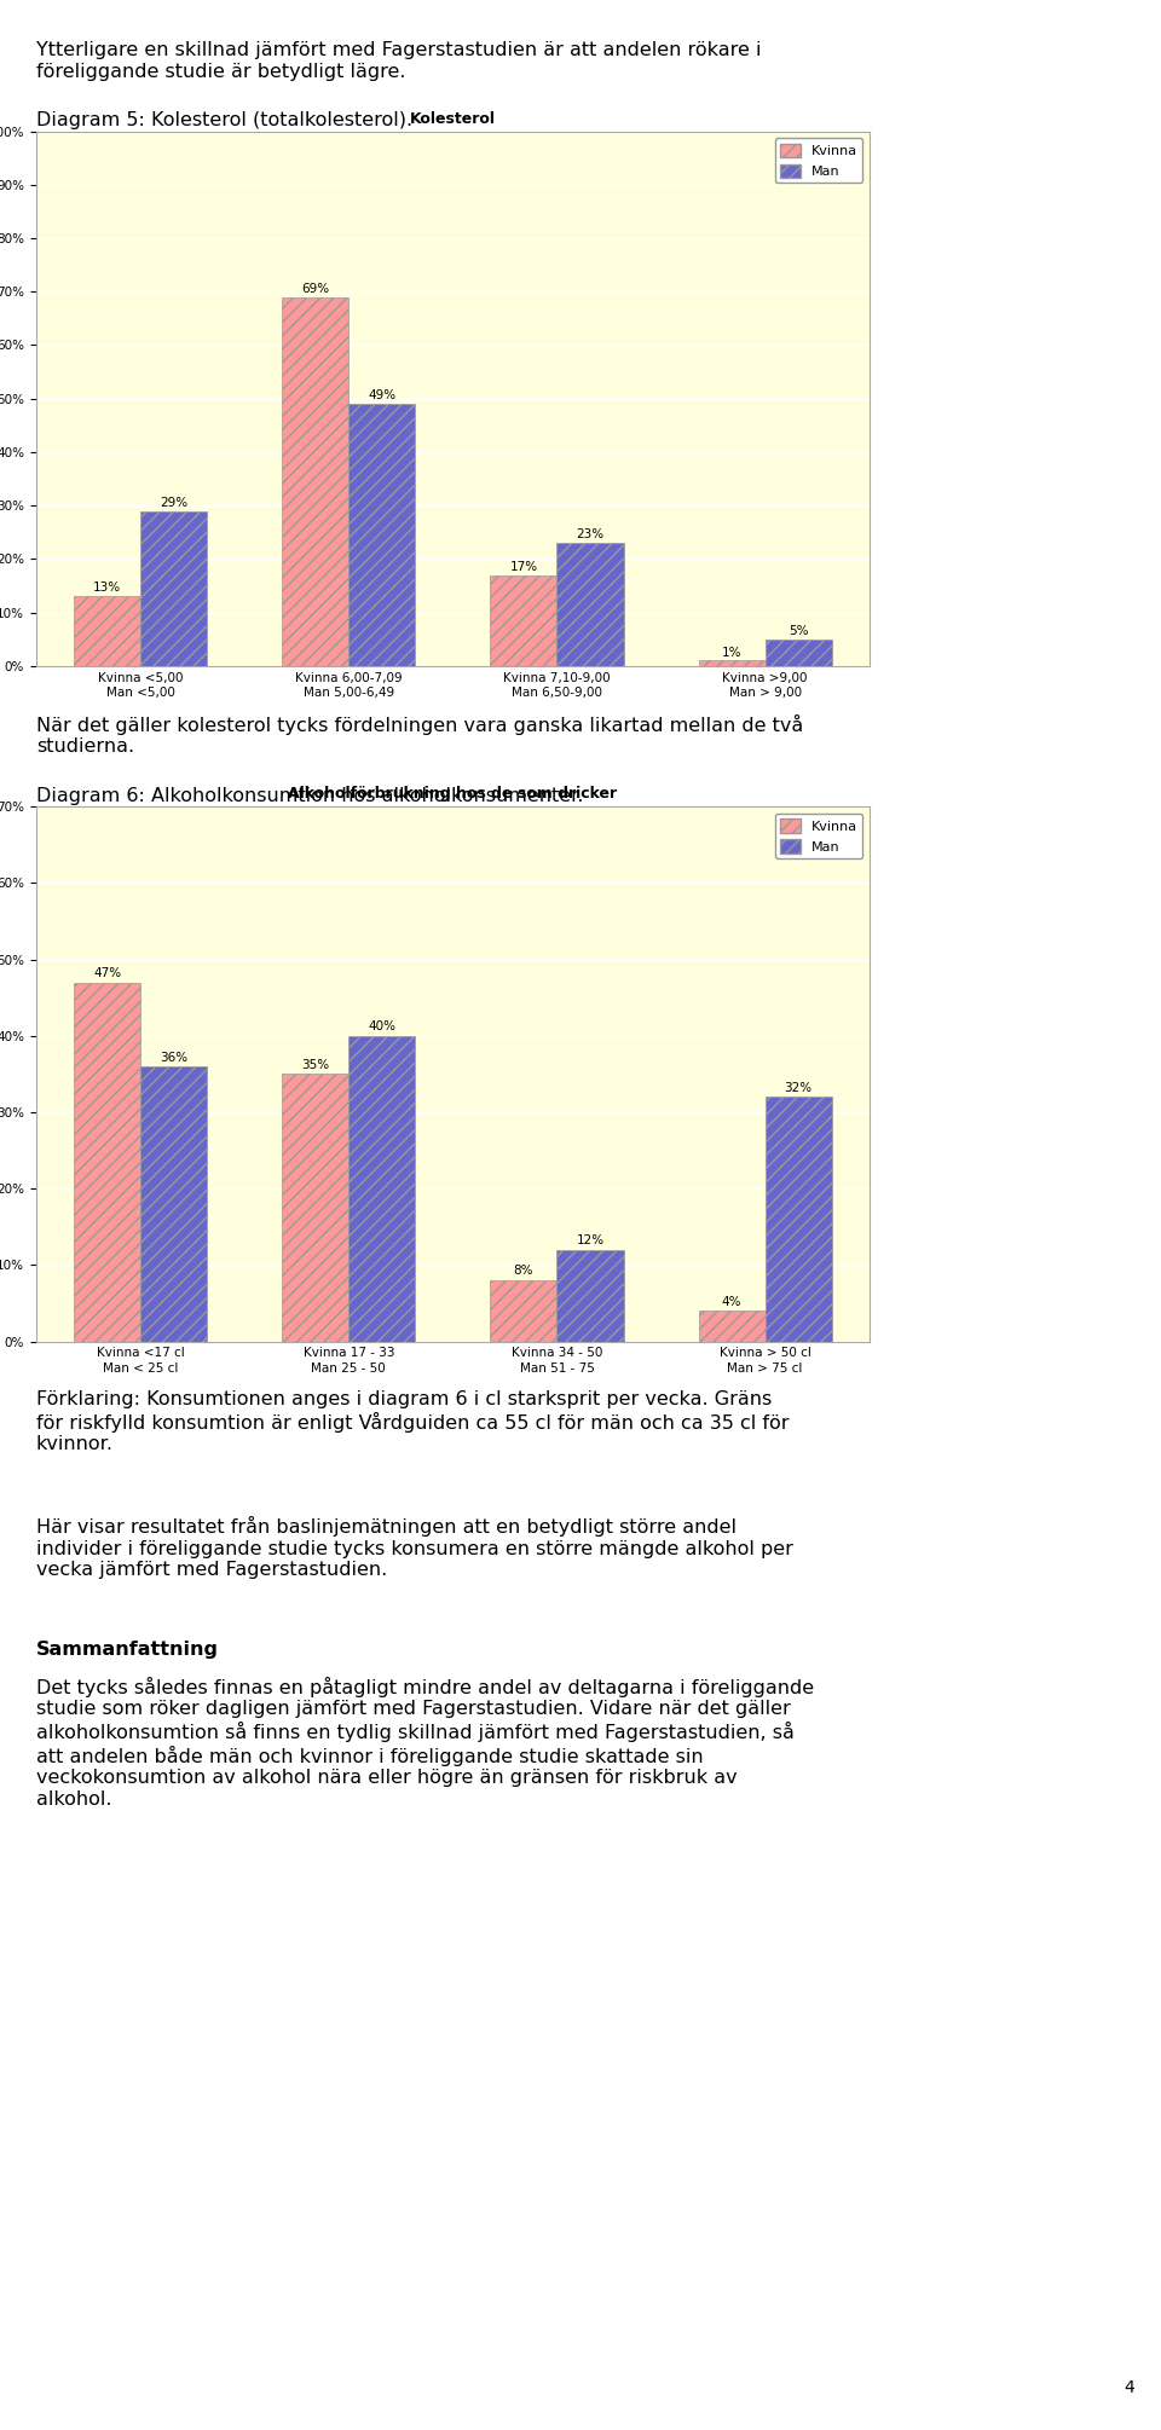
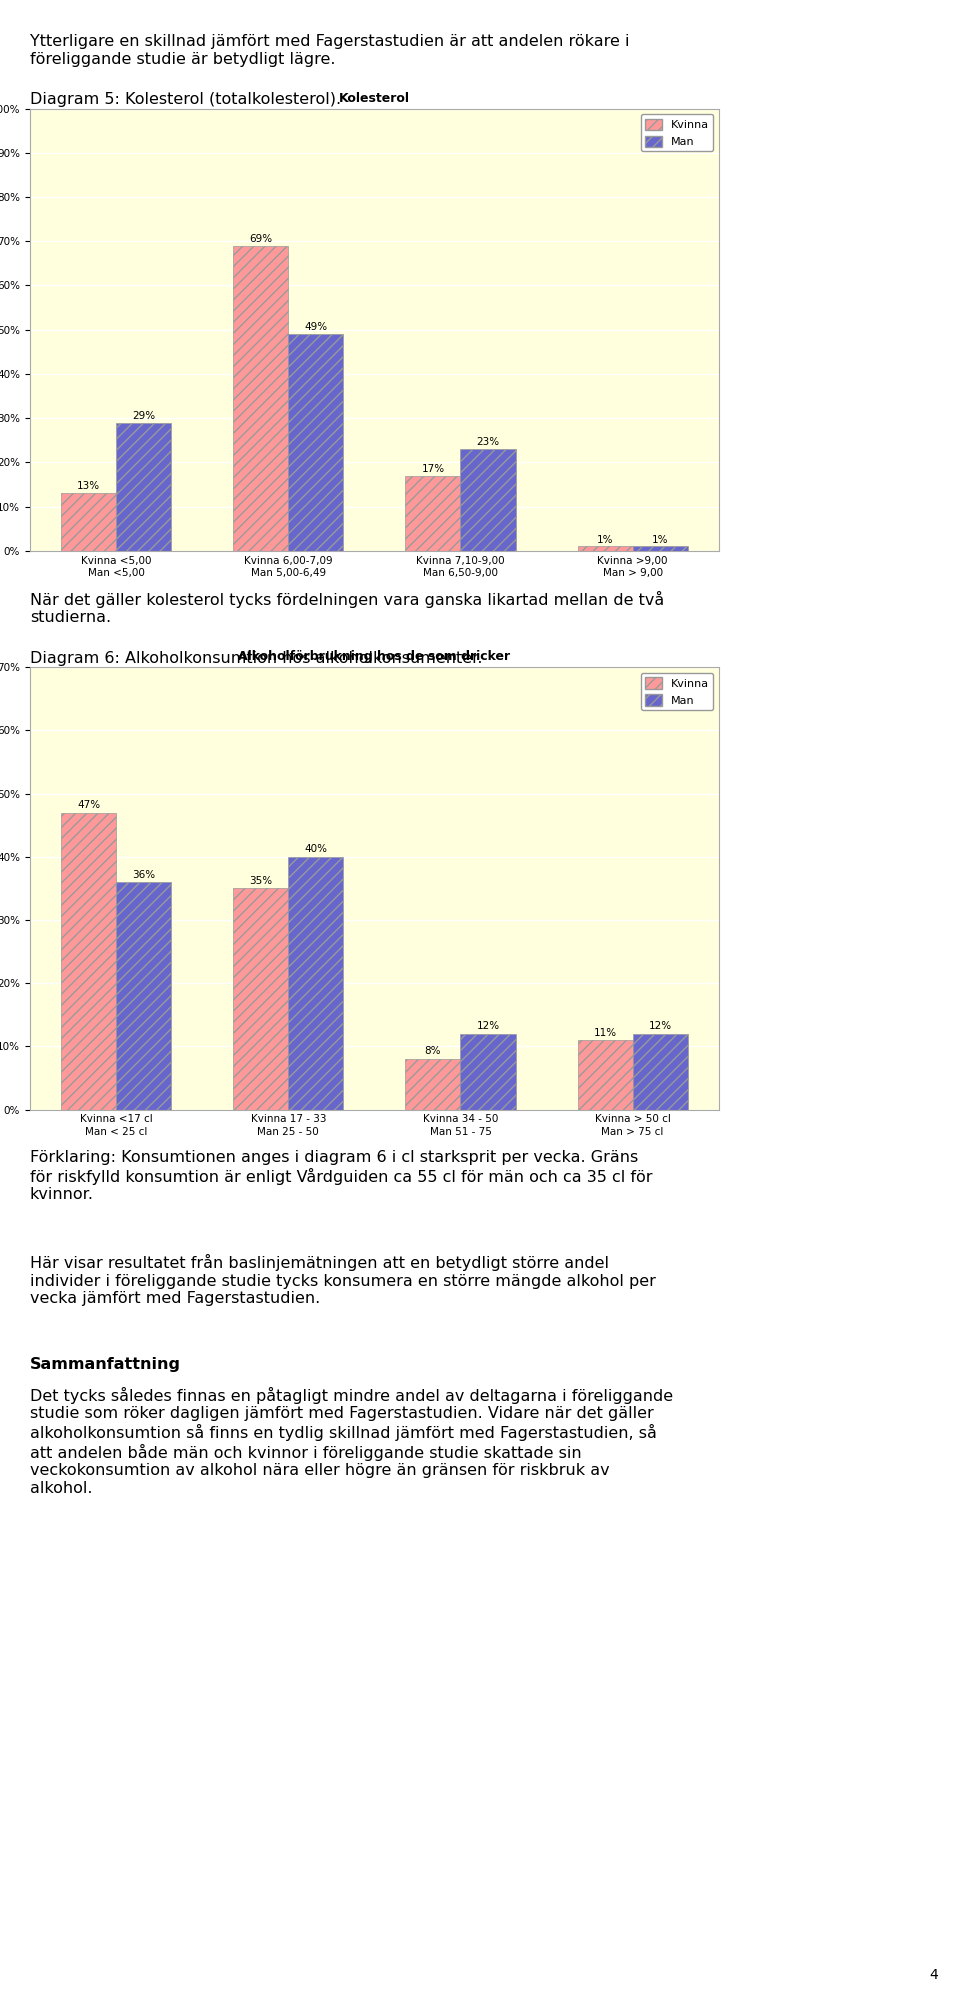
Kolesterol/Man/Kvinna >9,00 Man > 9,00: 5% -> 1%
Kvinna/Kvinna > 50 cl Man > 75 cl: 4% -> 11%
Man/Kvinna > 50 cl Man > 75 cl: 32% -> 12%
